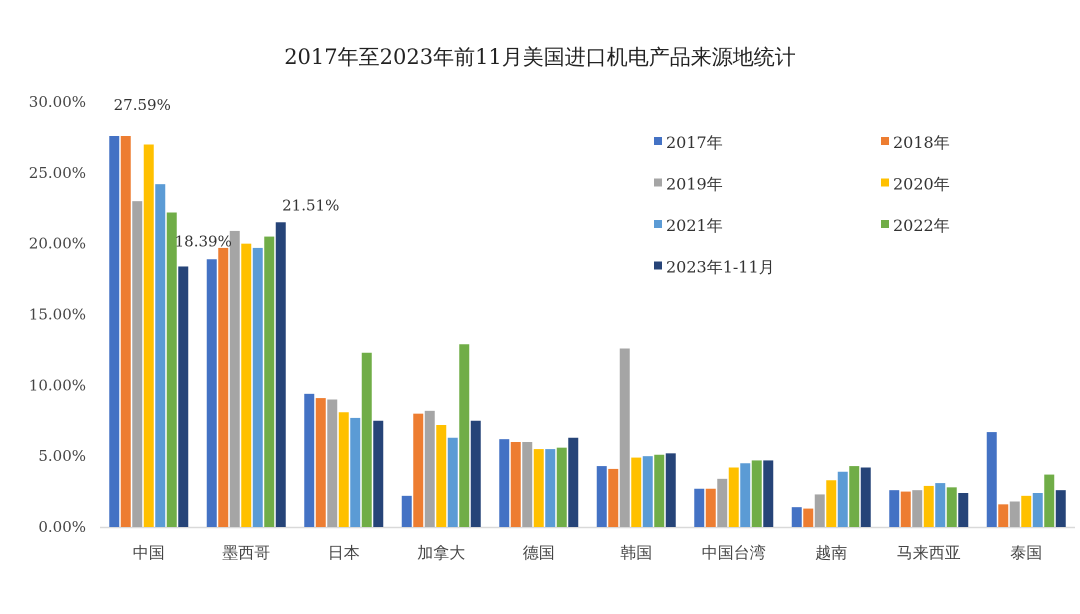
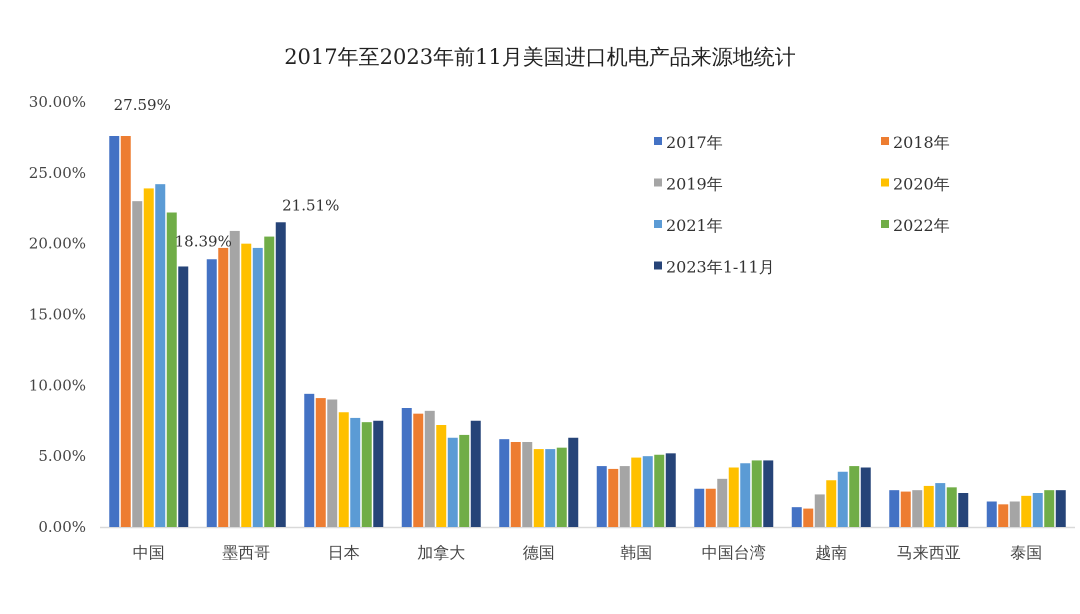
2020年/中国: 27.0% -> 23.9%
2022年/日本: 12.3% -> 7.4%
2017年/加拿大: 2.2% -> 8.4%
2022年/加拿大: 12.9% -> 6.5%
2019年/韩国: 12.6% -> 4.3%
2017年/泰国: 6.7% -> 1.8%
2022年/泰国: 3.7% -> 2.6%
